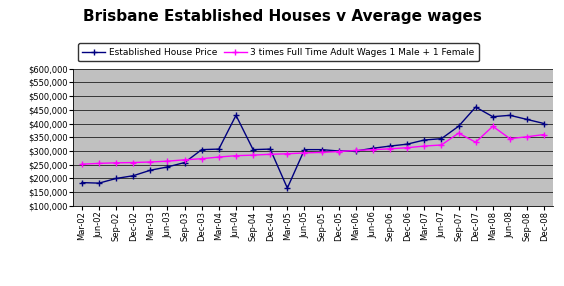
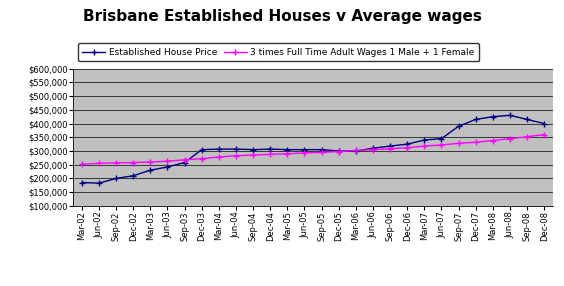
Established House Price/Jun-04: $430,000 -> $307,000
Established House Price/Mar-05: $165,000 -> $305,000
3 times Full Time Adult Wages 1 Male + 1 Female/Sep-07: $365,000 -> $328,000
Established House Price/Dec-07: $460,000 -> $415,000
3 times Full Time Adult Wages 1 Male + 1 Female/Mar-08: $390,000 -> $338,000
